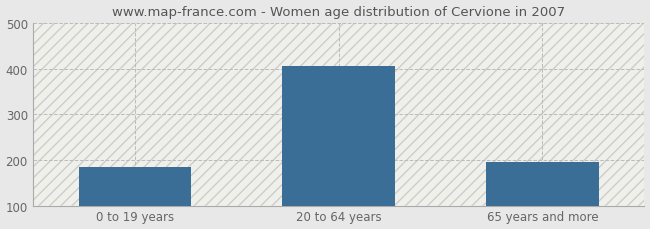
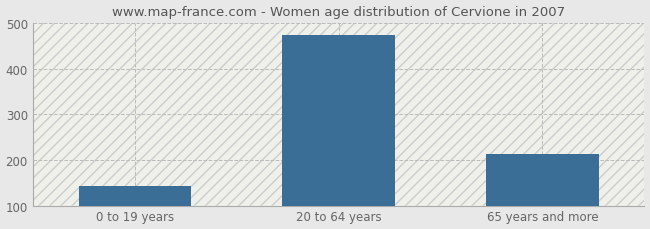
0 to 19 years: 185 -> 142
20 to 64 years: 405 -> 473
65 years and more: 195 -> 212
